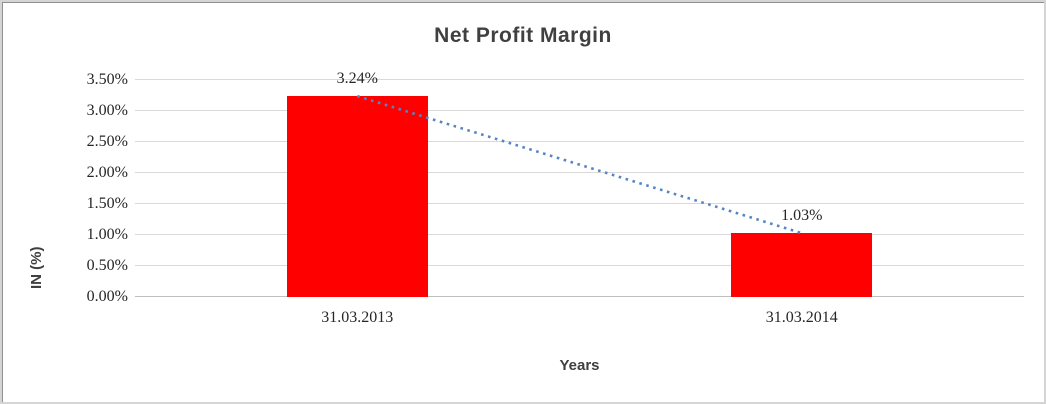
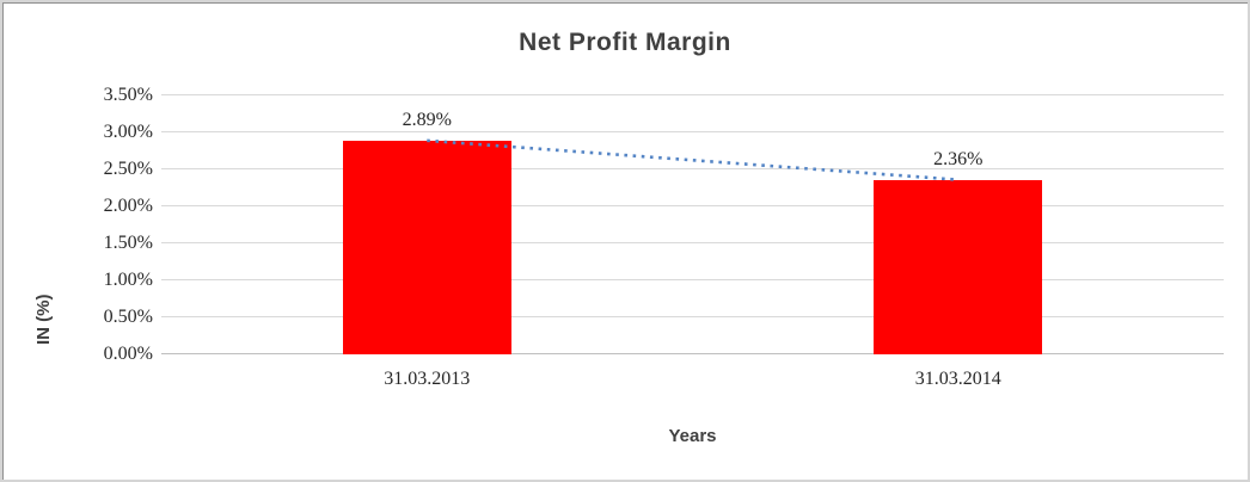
31.03.2013: 3.24% -> 2.89%
31.03.2014: 1.03% -> 2.36%
